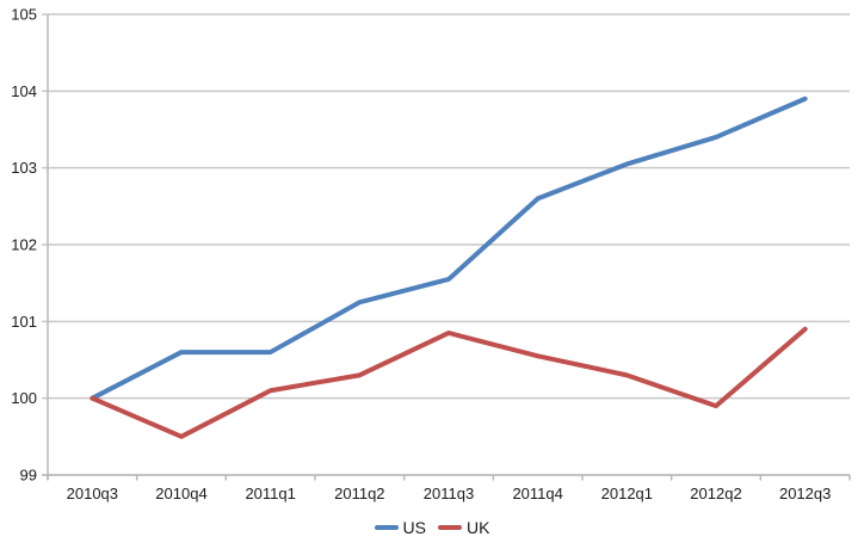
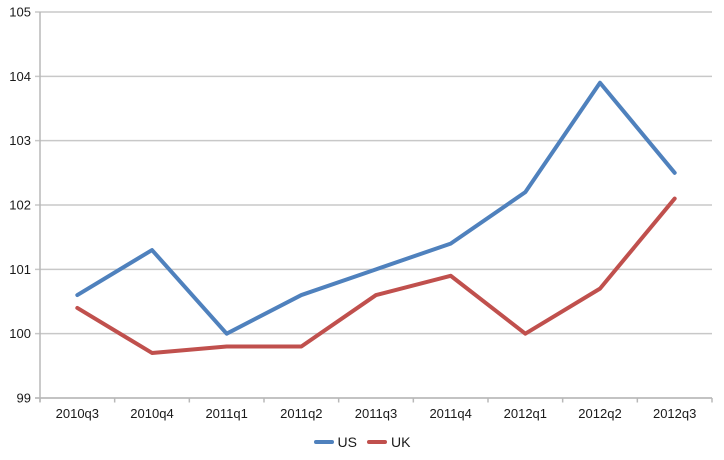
US/2010q3: 100.0 -> 100.6
UK/2010q3: 100.0 -> 100.4
US/2010q4: 100.6 -> 101.3
UK/2010q4: 99.5 -> 99.7
US/2011q1: 100.6 -> 100.0
UK/2011q1: 100.1 -> 99.8
US/2011q2: 101.2 -> 100.6
UK/2011q2: 100.3 -> 99.8
US/2011q3: 101.5 -> 101.0
UK/2011q3: 100.8 -> 100.6
US/2011q4: 102.6 -> 101.4
UK/2011q4: 100.5 -> 100.9
US/2012q1: 103.0 -> 102.2
UK/2012q1: 100.3 -> 100.0
US/2012q2: 103.4 -> 103.9
UK/2012q2: 99.9 -> 100.7
US/2012q3: 103.9 -> 102.5
UK/2012q3: 100.9 -> 102.1
